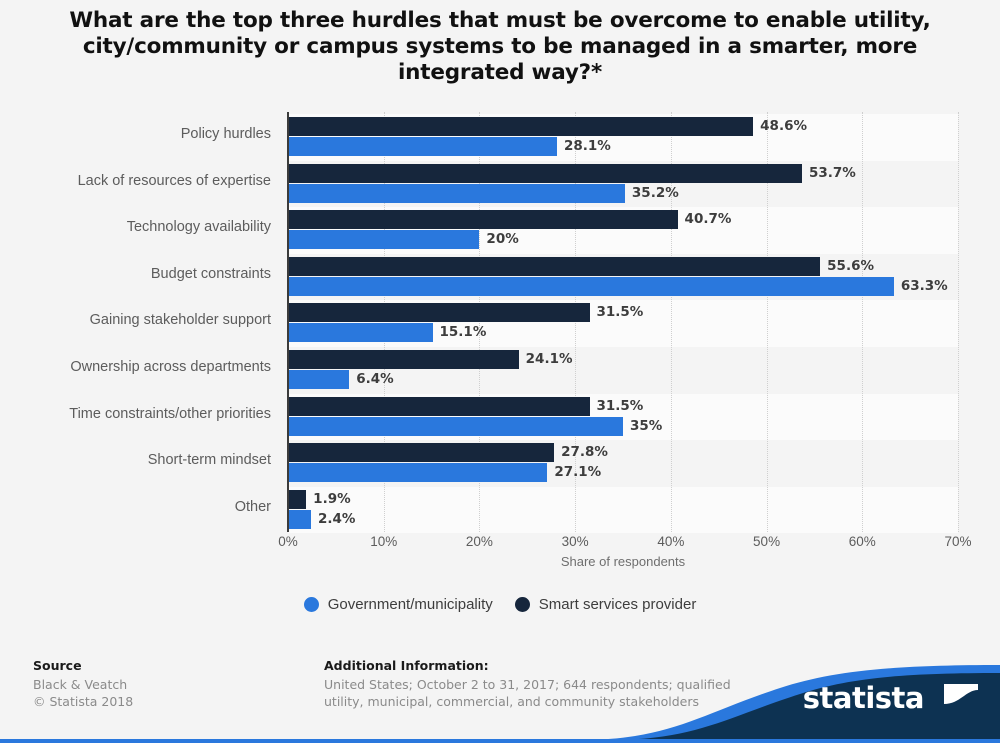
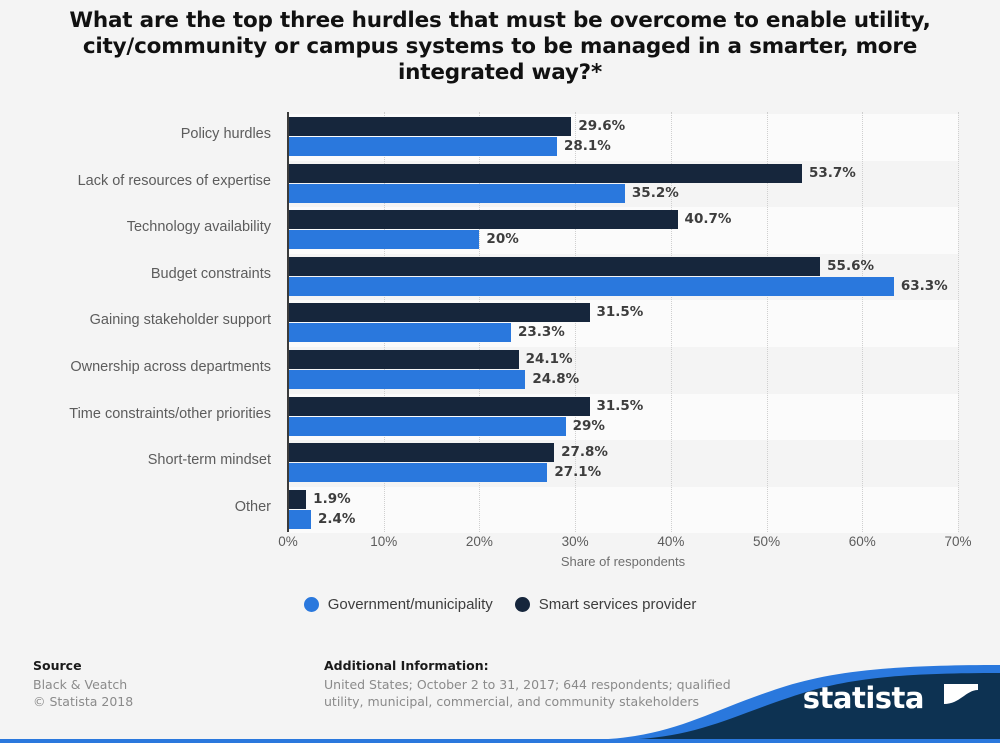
Smart services provider/Policy hurdles: 48.6% -> 29.6%
Government/municipality/Gaining stakeholder support: 15.1% -> 23.3%
Government/municipality/Ownership across departments: 6.4% -> 24.8%
Government/municipality/Time constraints/other priorities: 35% -> 29%
